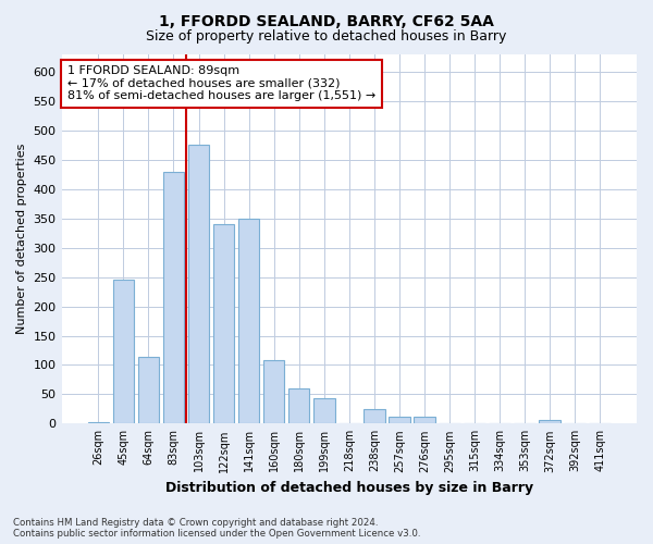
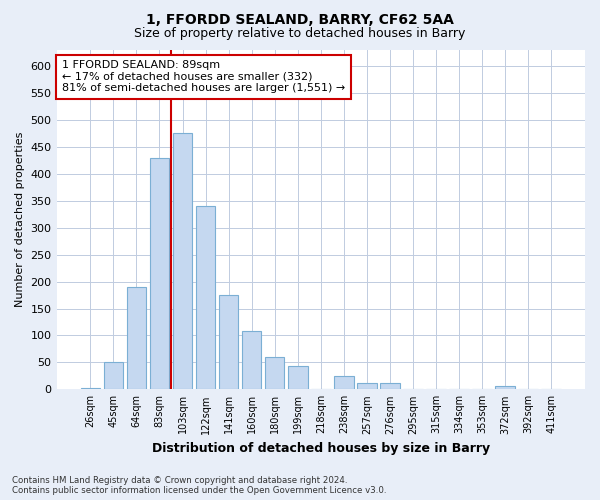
45sqm: 246 -> 50
64sqm: 114 -> 190
141sqm: 350 -> 175
